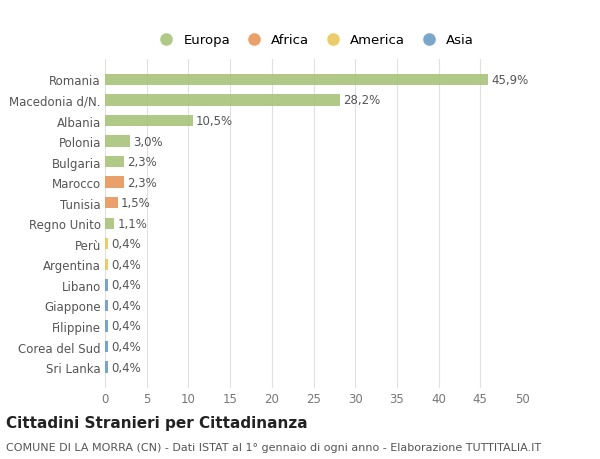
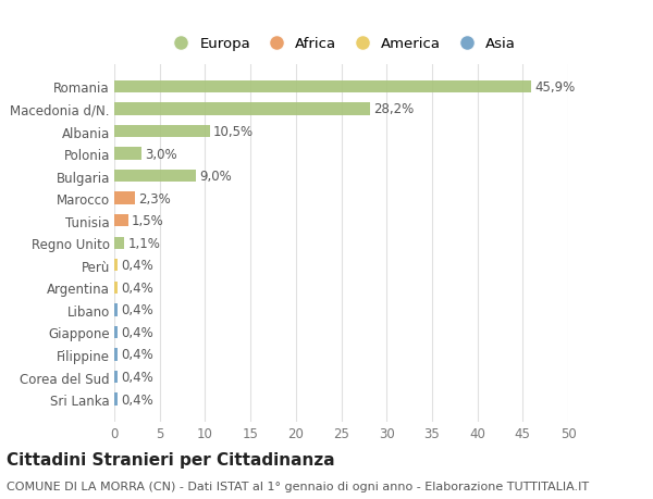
Bulgaria: 2,3% -> 9,0%
